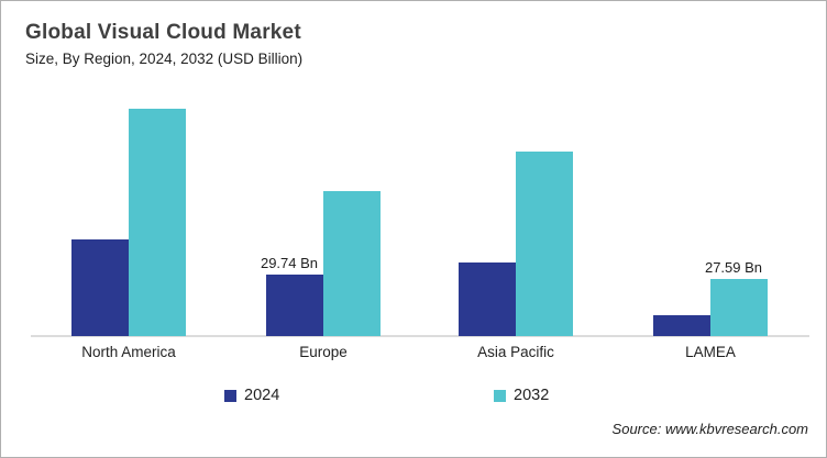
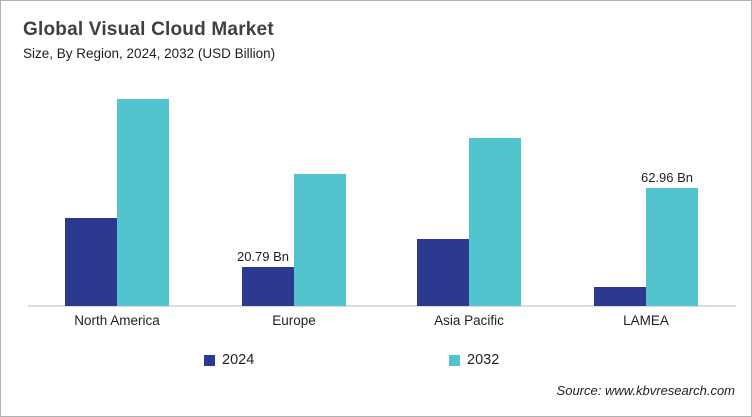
2024/Europe: 29.74 -> 20.79
2032/LAMEA: 27.59 -> 62.96
